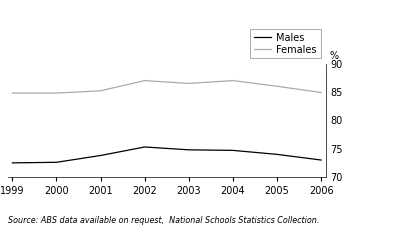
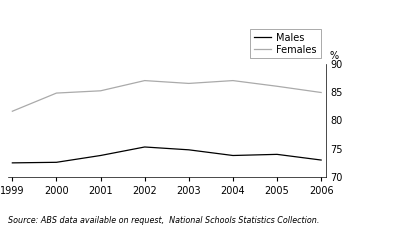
Females/1999: 84.8 -> 81.6
Males/2004: 74.7 -> 73.8
